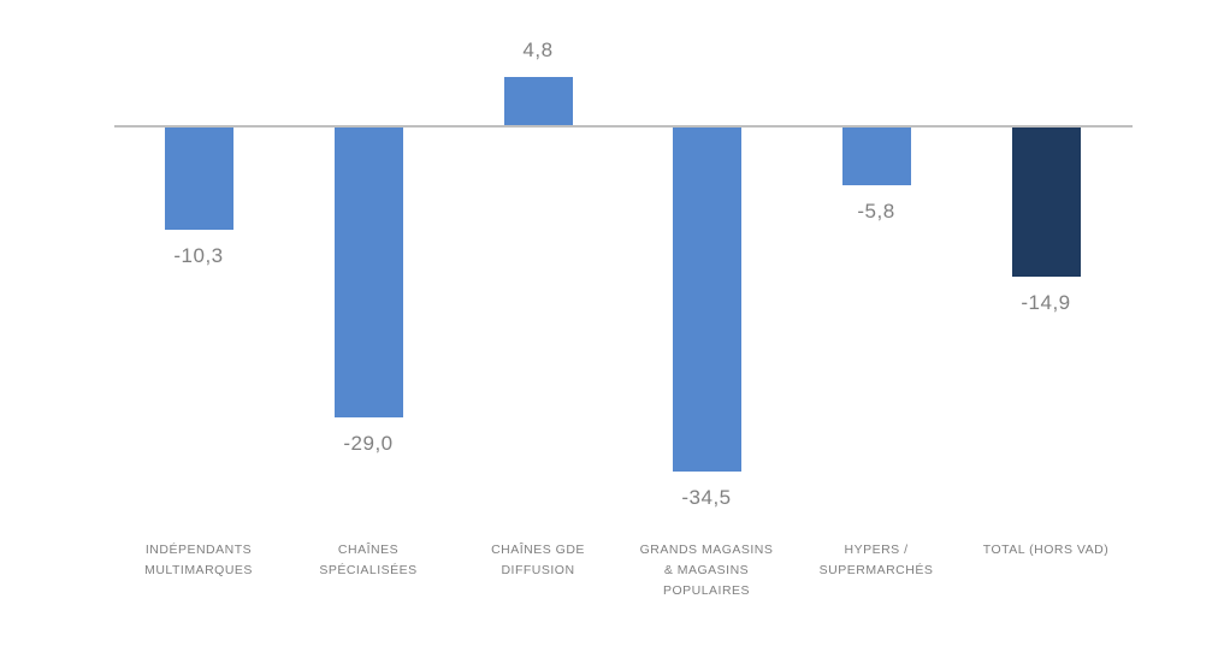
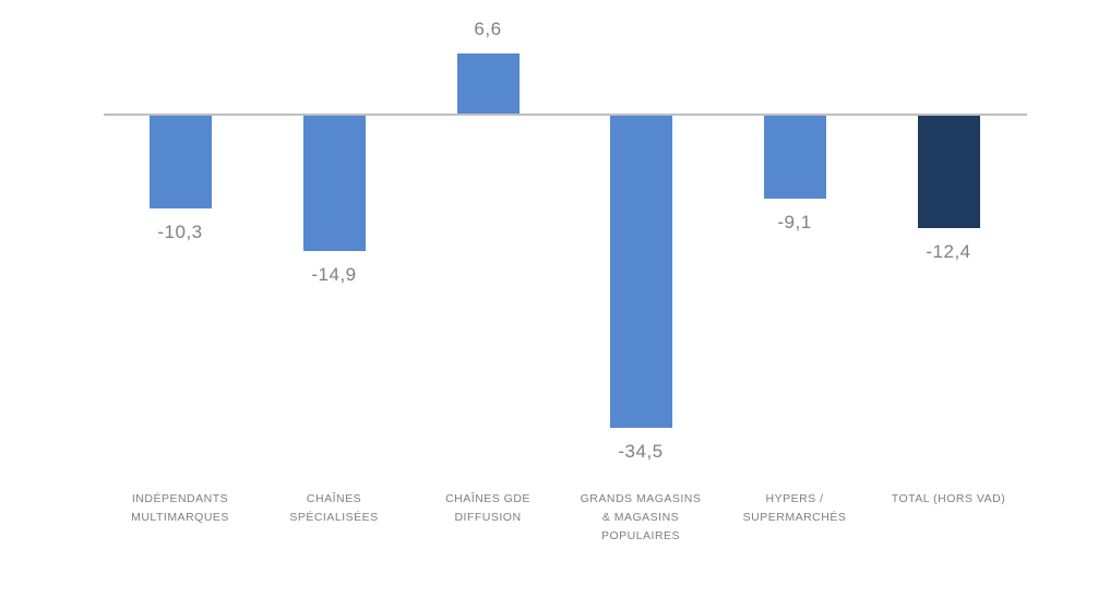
CHAÎNES SPÉCIALISÉES: -29,0 -> -14,9
CHAÎNES GDE DIFFUSION: 4,8 -> 6,6
HYPERS / SUPERMARCHÉS: -5,8 -> -9,1
TOTAL (Hors VAD): -14,9 -> -12,4
